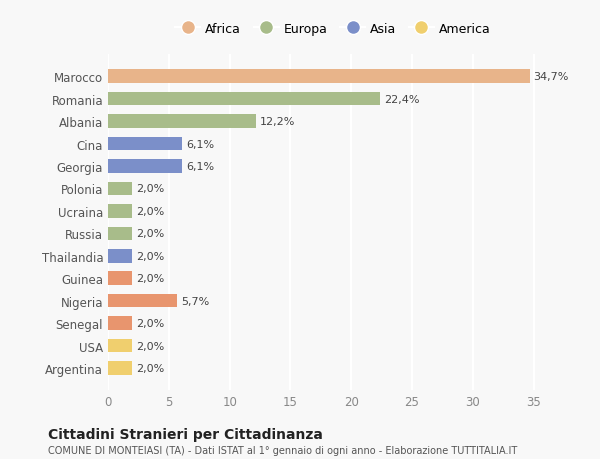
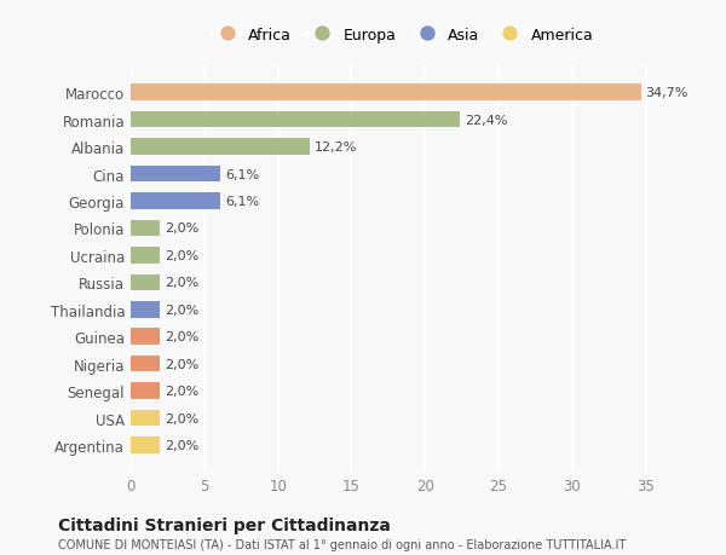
Nigeria: 5,7% -> 2,0%
